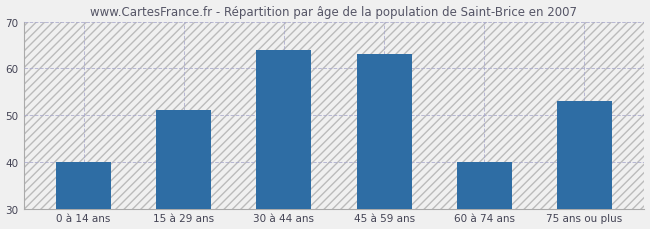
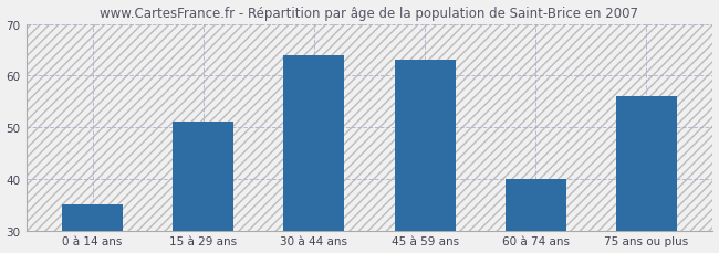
0 à 14 ans: 40 -> 35
75 ans ou plus: 53 -> 56
